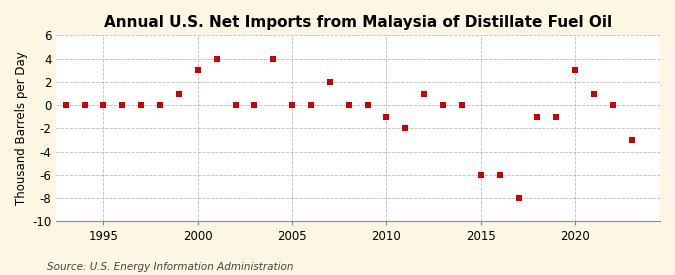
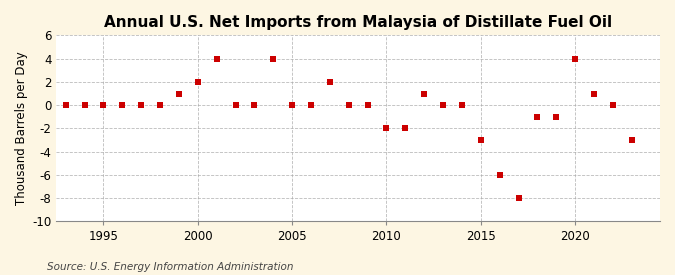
2000: 3 -> 2
2010: -1 -> -2
2015: -6 -> -3
2020: 3 -> 4
